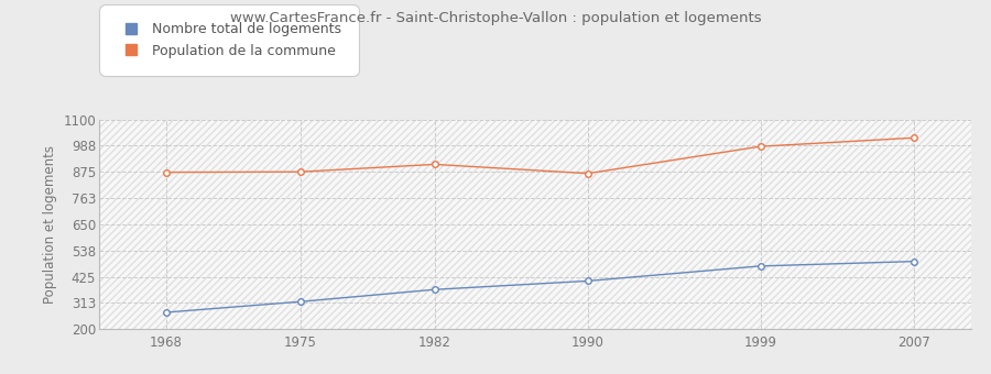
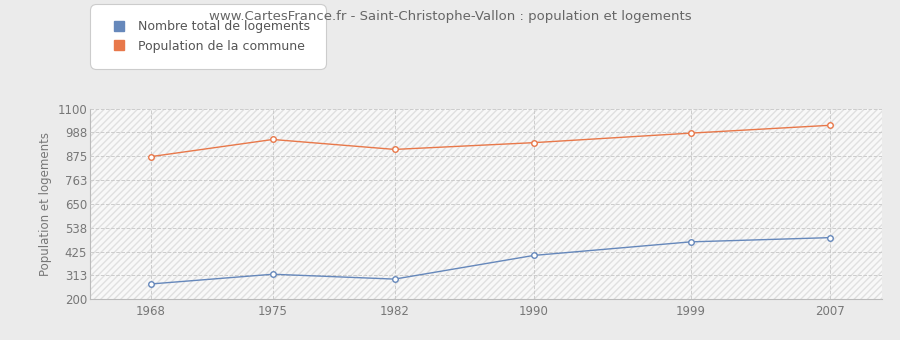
Population de la commune/1975: 876 -> 955
Nombre total de logements/1982: 370 -> 295
Population de la commune/1990: 869 -> 940
